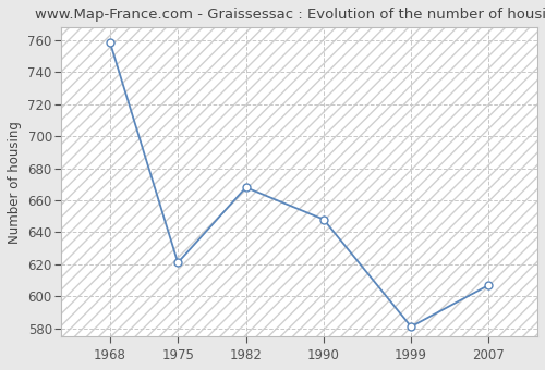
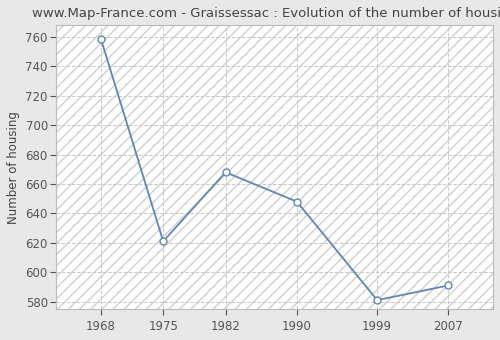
2007: 607 -> 591
